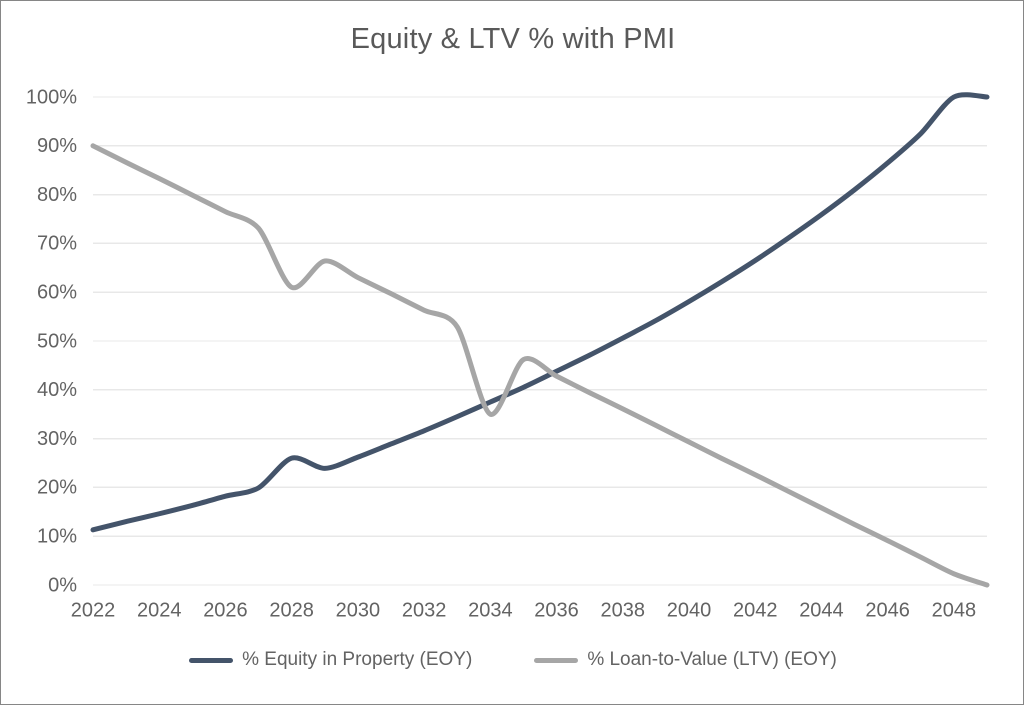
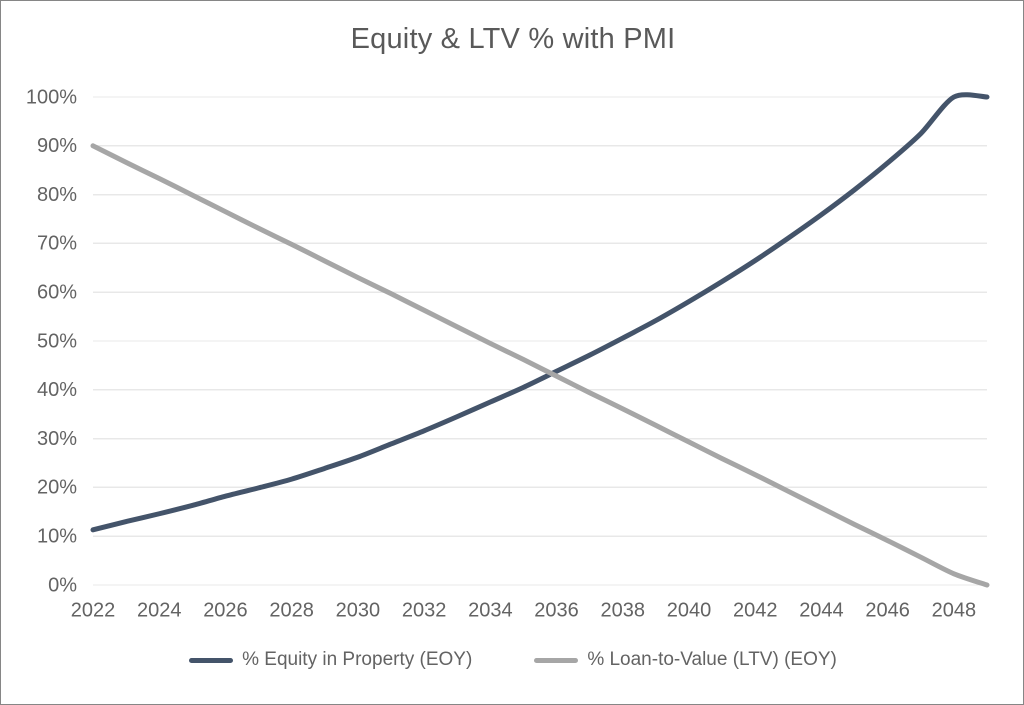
% Equity in Property (EOY)/2028: 26% -> 22%
% Loan-to-Value (LTV) (EOY)/2028: 61% -> 70%
% Loan-to-Value (LTV) (EOY)/2034: 35% -> 50%
